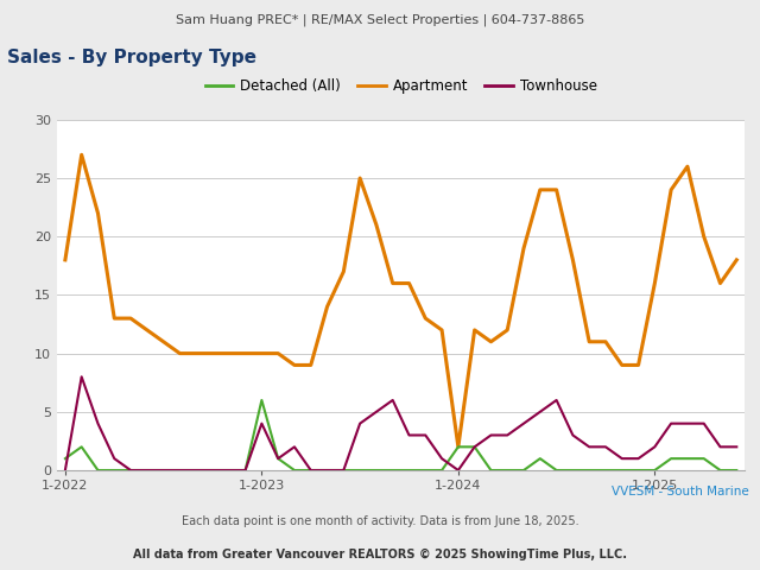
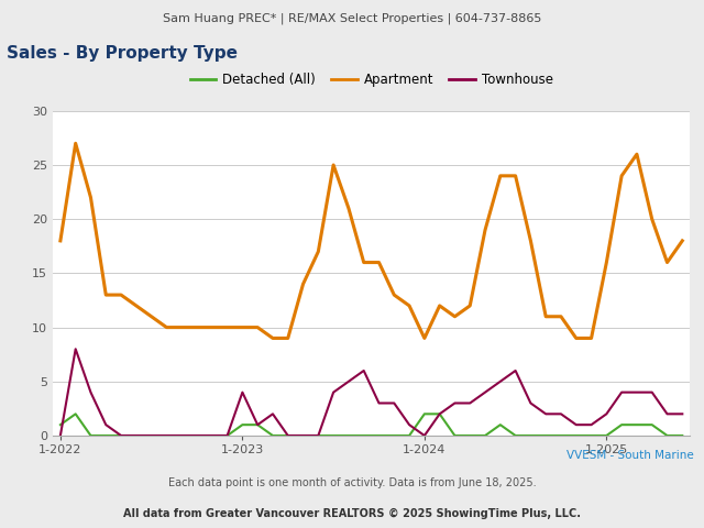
Detached (All)/1-2023: 6 -> 1
Apartment/1-2024: 2 -> 9
